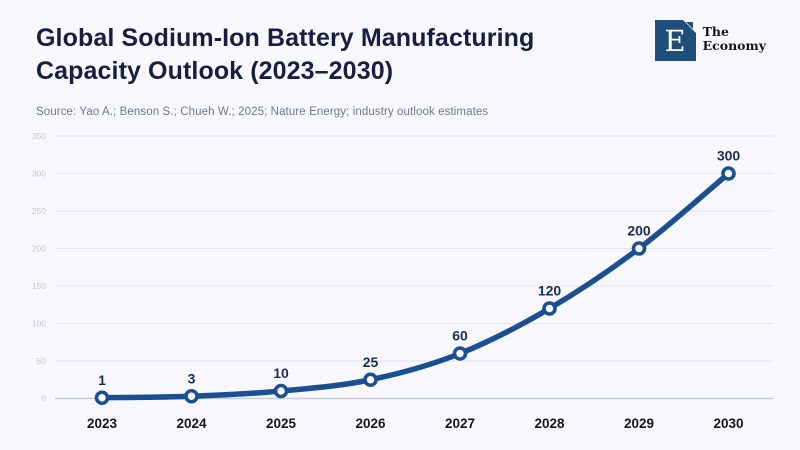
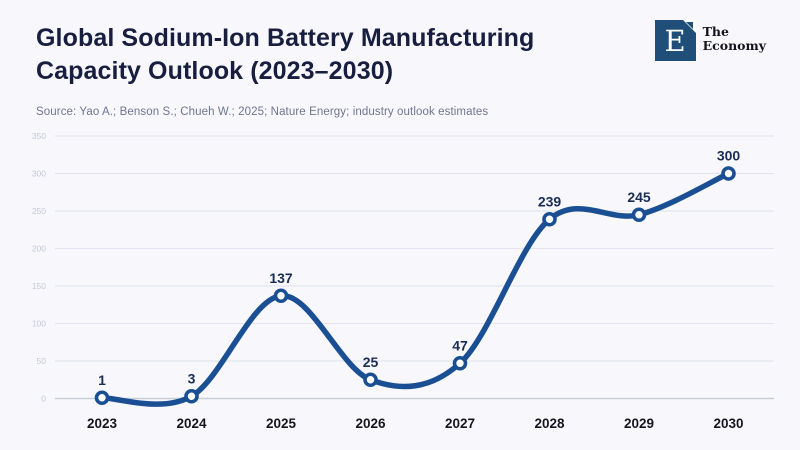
2025: 10 -> 137
2027: 60 -> 47
2028: 120 -> 239
2029: 200 -> 245
